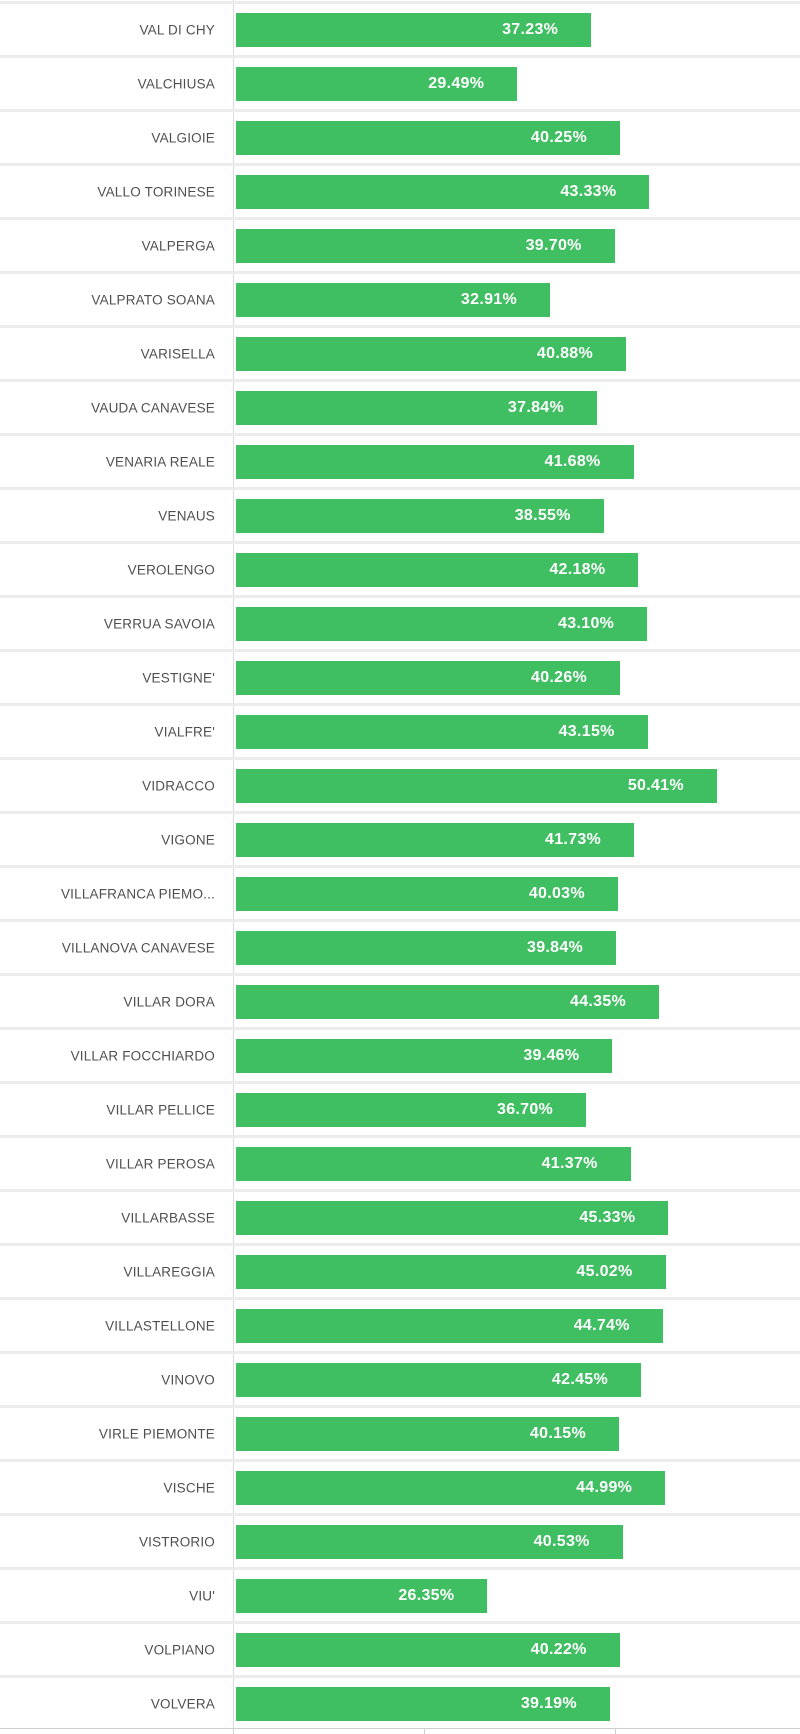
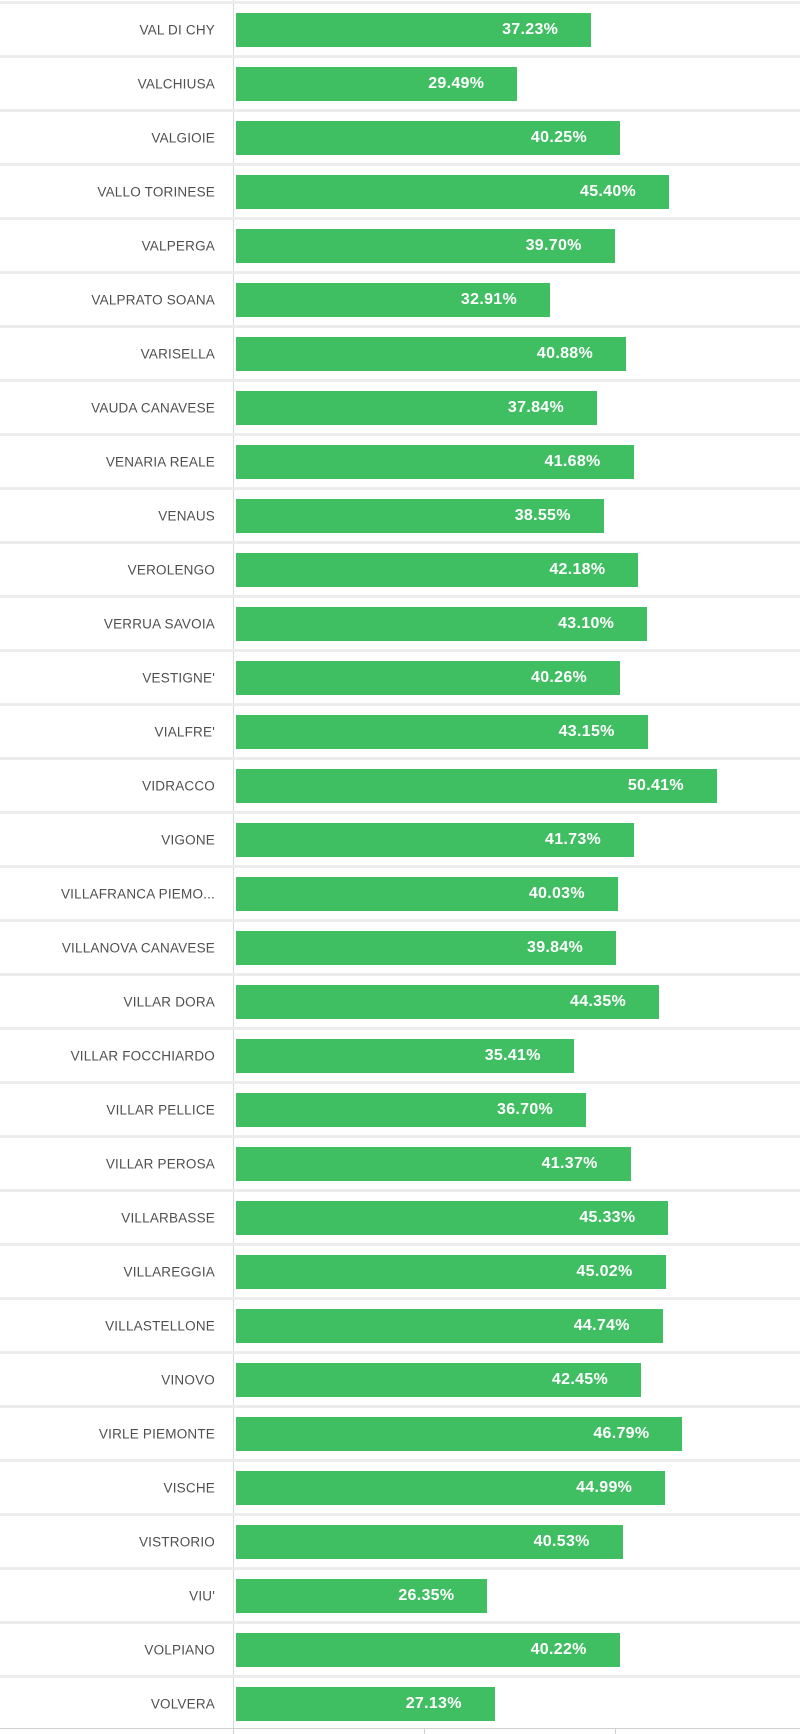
VALLO TORINESE: 43.33% -> 45.40%
VILLAR FOCCHIARDO: 39.46% -> 35.41%
VIRLE PIEMONTE: 40.15% -> 46.79%
VOLVERA: 39.19% -> 27.13%
